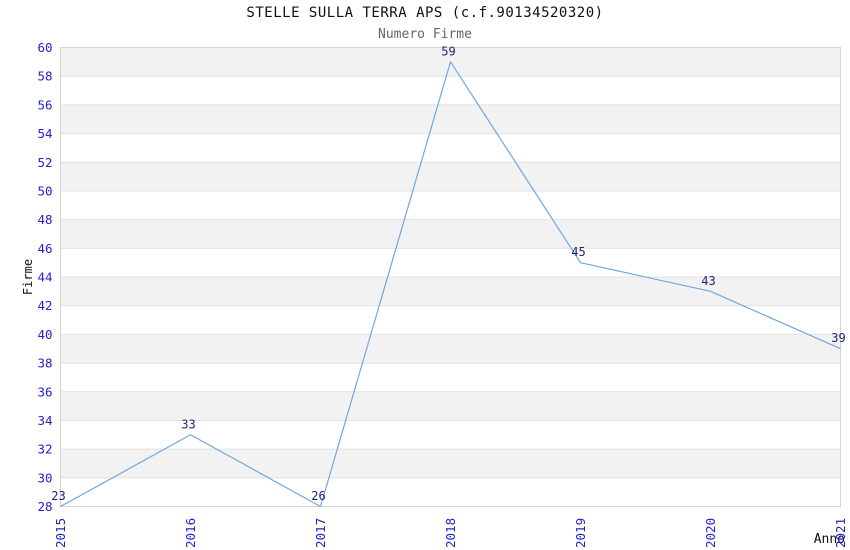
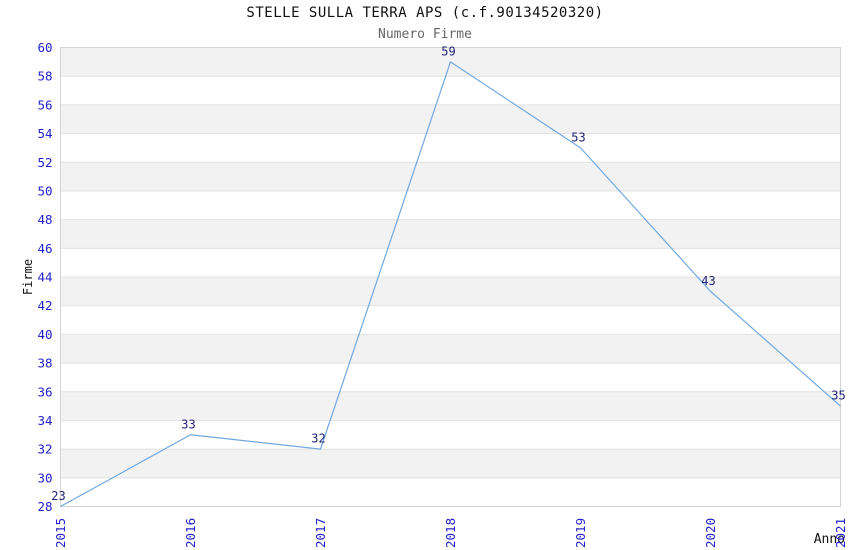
2017: 26 -> 32
2019: 45 -> 53
2021: 39 -> 35
